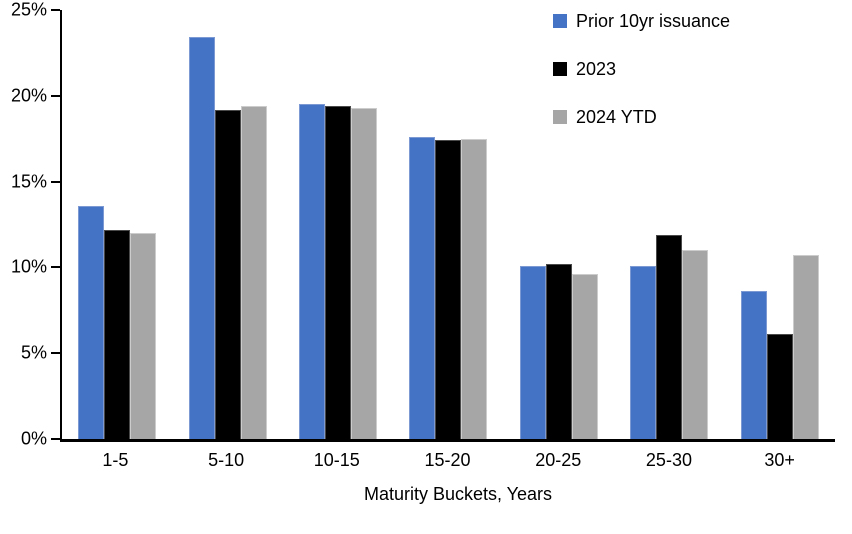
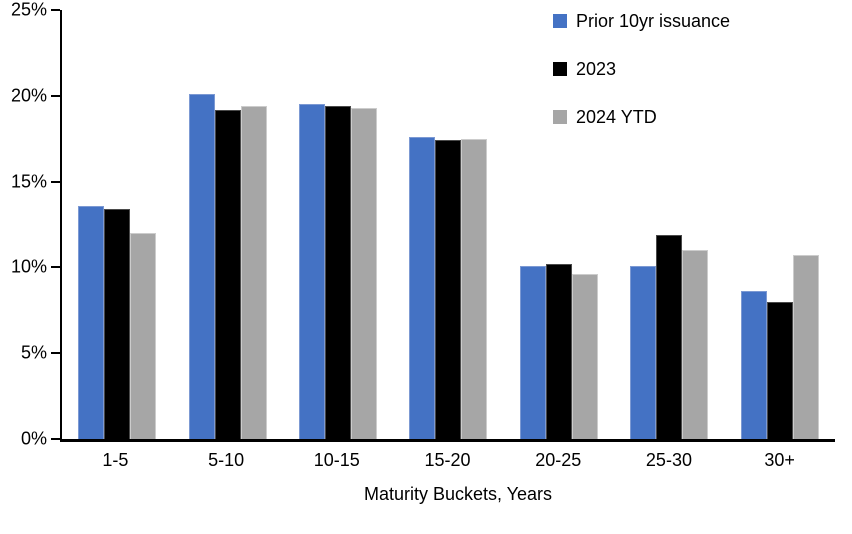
2023/1-5: 12.2% -> 13.4%
Prior 10yr issuance/5-10: 23.4% -> 20.1%
2023/30+: 6.1% -> 8.0%
